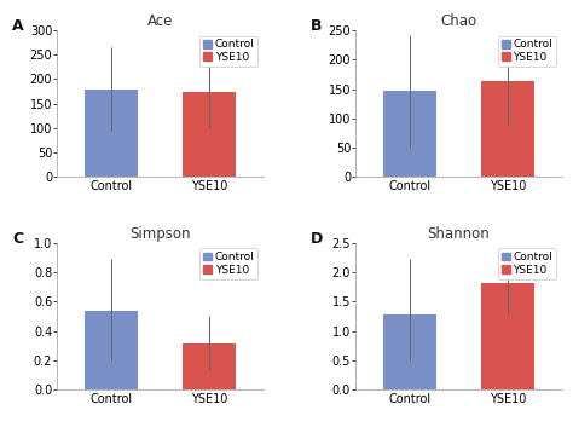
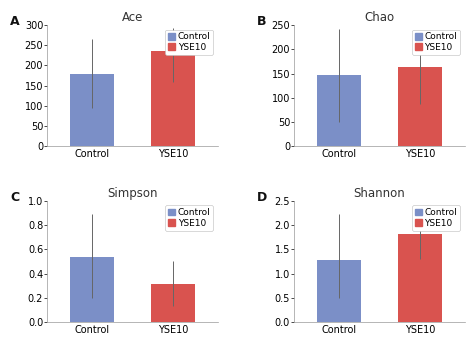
Ace/YSE10: 175 -> 235
